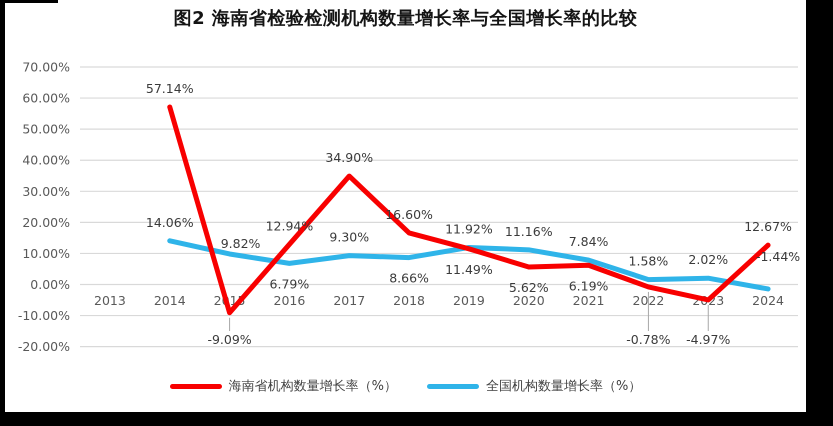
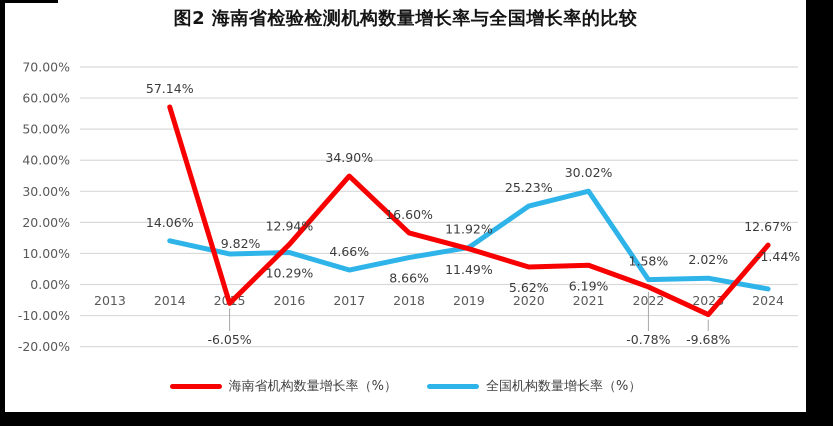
海南省机构数量增长率（%）/2015: -9.09% -> -6.05%
全国机构数量增长率（%）/2016: 6.79% -> 10.29%
全国机构数量增长率（%）/2017: 9.30% -> 4.66%
全国机构数量增长率（%）/2020: 11.16% -> 25.23%
全国机构数量增长率（%）/2021: 7.84% -> 30.02%
海南省机构数量增长率（%）/2023: -4.97% -> -9.68%
